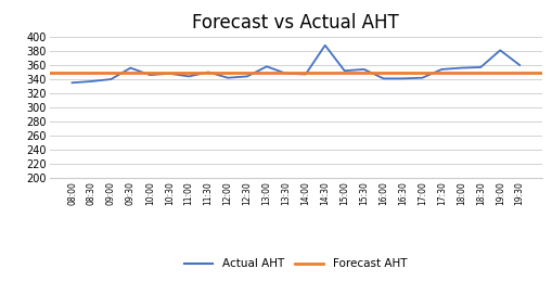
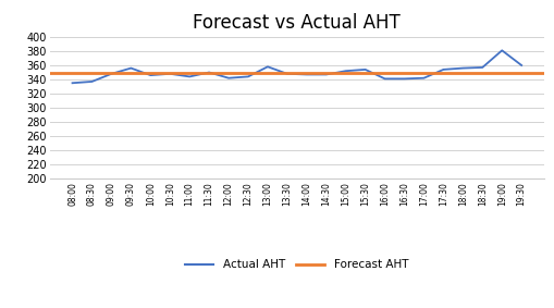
09:00: 340 -> 348
14:30: 388 -> 347
